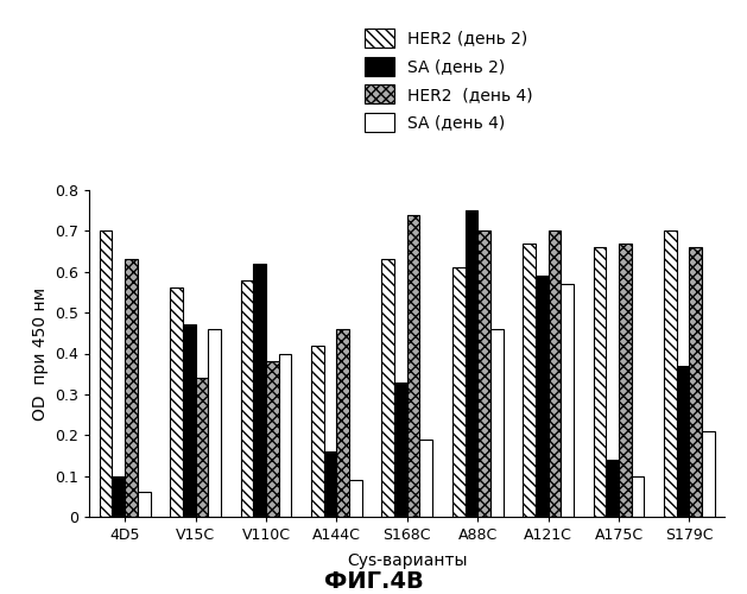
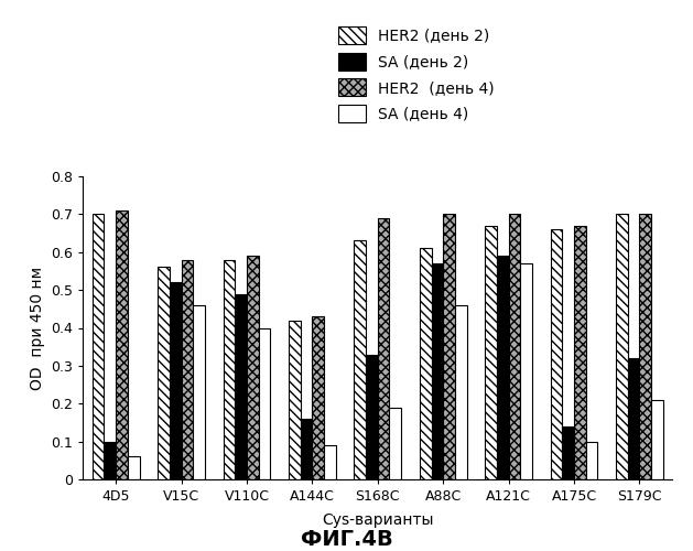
HER2 (день 4)/4D5: 0.63 -> 0.71
SA (день 2)/V15C: 0.47 -> 0.52
HER2 (день 4)/V15C: 0.34 -> 0.58
SA (день 2)/V110C: 0.62 -> 0.49
HER2 (день 4)/V110C: 0.38 -> 0.59
HER2 (день 4)/A144C: 0.46 -> 0.43
HER2 (день 4)/S168C: 0.74 -> 0.69
SA (день 2)/A88C: 0.75 -> 0.57
SA (день 2)/S179C: 0.37 -> 0.32
HER2 (день 4)/S179C: 0.66 -> 0.70
